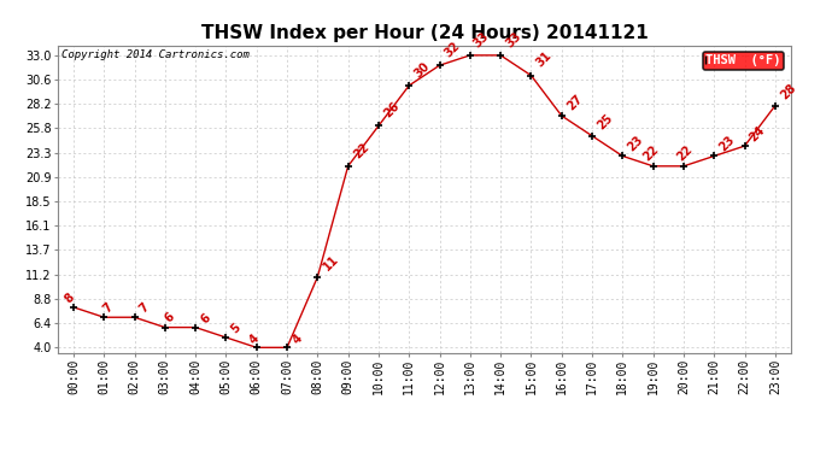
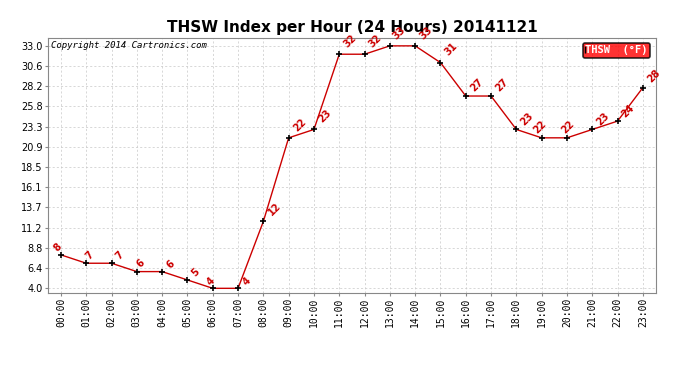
08:00: 11 -> 12
10:00: 26 -> 23
11:00: 30 -> 32
17:00: 25 -> 27
